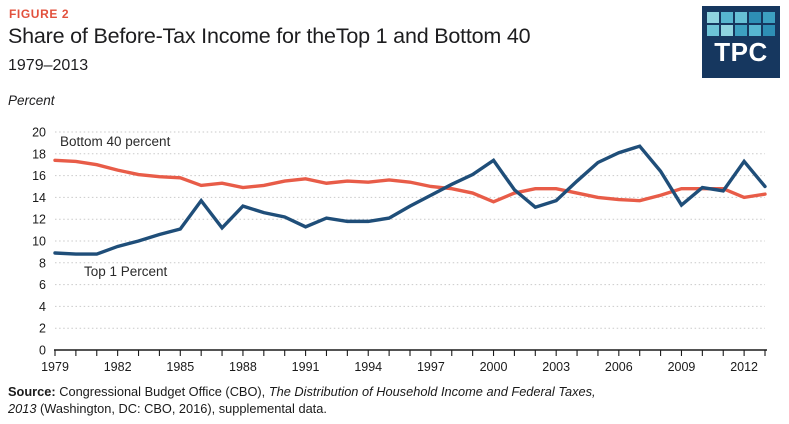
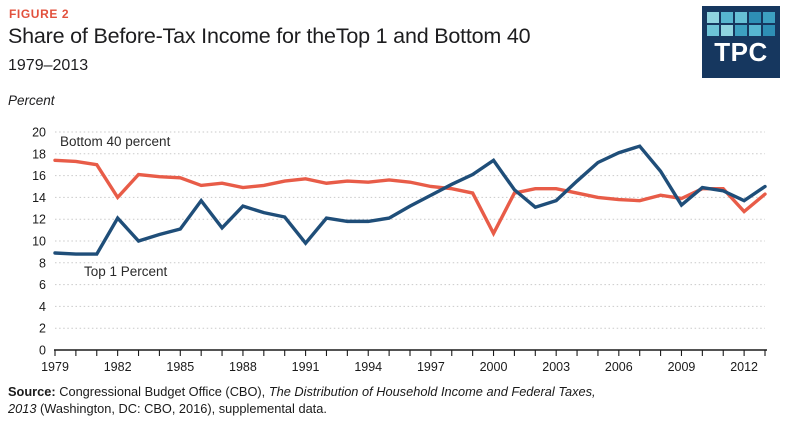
Bottom 40 percent/1982: 16.5 -> 14.0
Top 1 Percent/1982: 9.5 -> 12.1
Top 1 Percent/1991: 11.3 -> 9.8
Bottom 40 percent/2000: 13.6 -> 10.7
Bottom 40 percent/2009: 14.8 -> 13.9
Bottom 40 percent/2012: 14.0 -> 12.7
Top 1 Percent/2012: 17.3 -> 13.7
